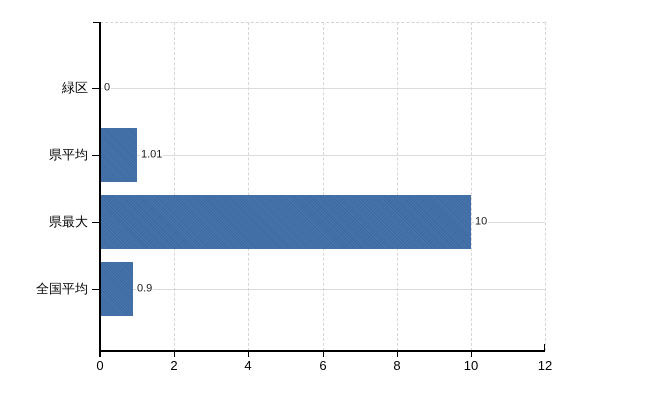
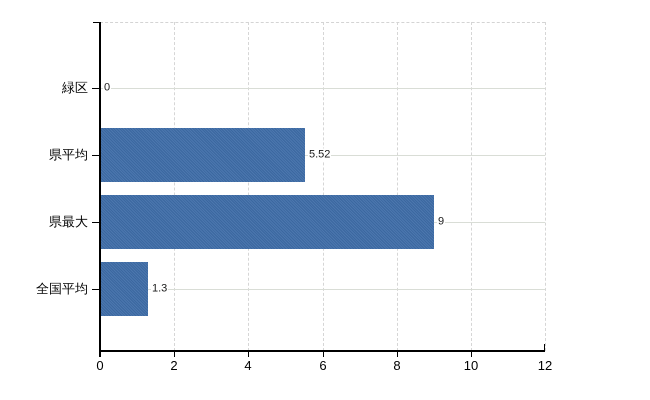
県平均: 1.01 -> 5.52
県最大: 10 -> 9
全国平均: 0.9 -> 1.3
